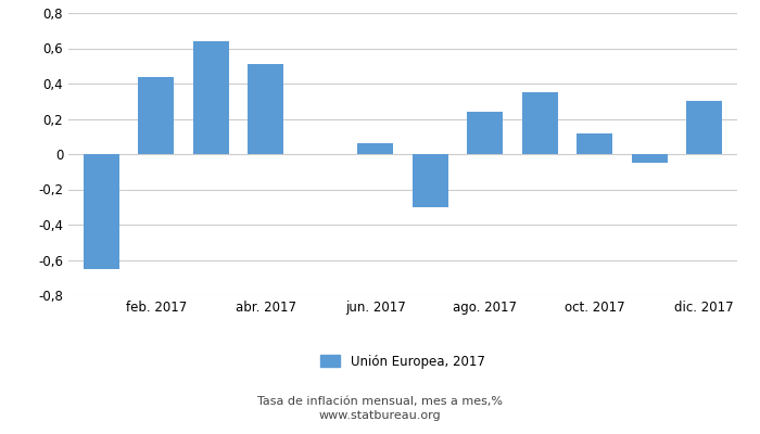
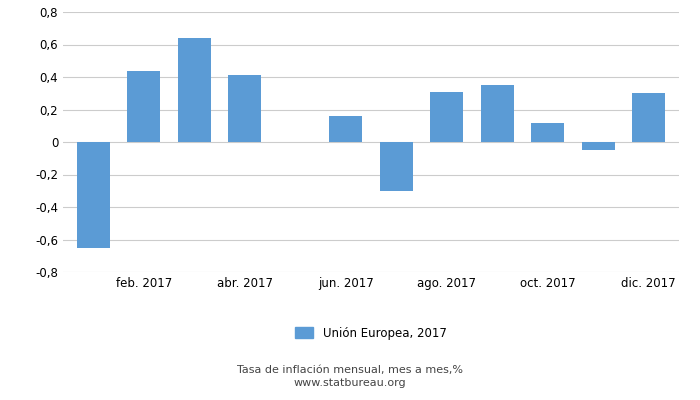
abr. 2017: 0,51 -> 0,41
jun. 2017: 0,06 -> 0,16
ago. 2017: 0,24 -> 0,31
